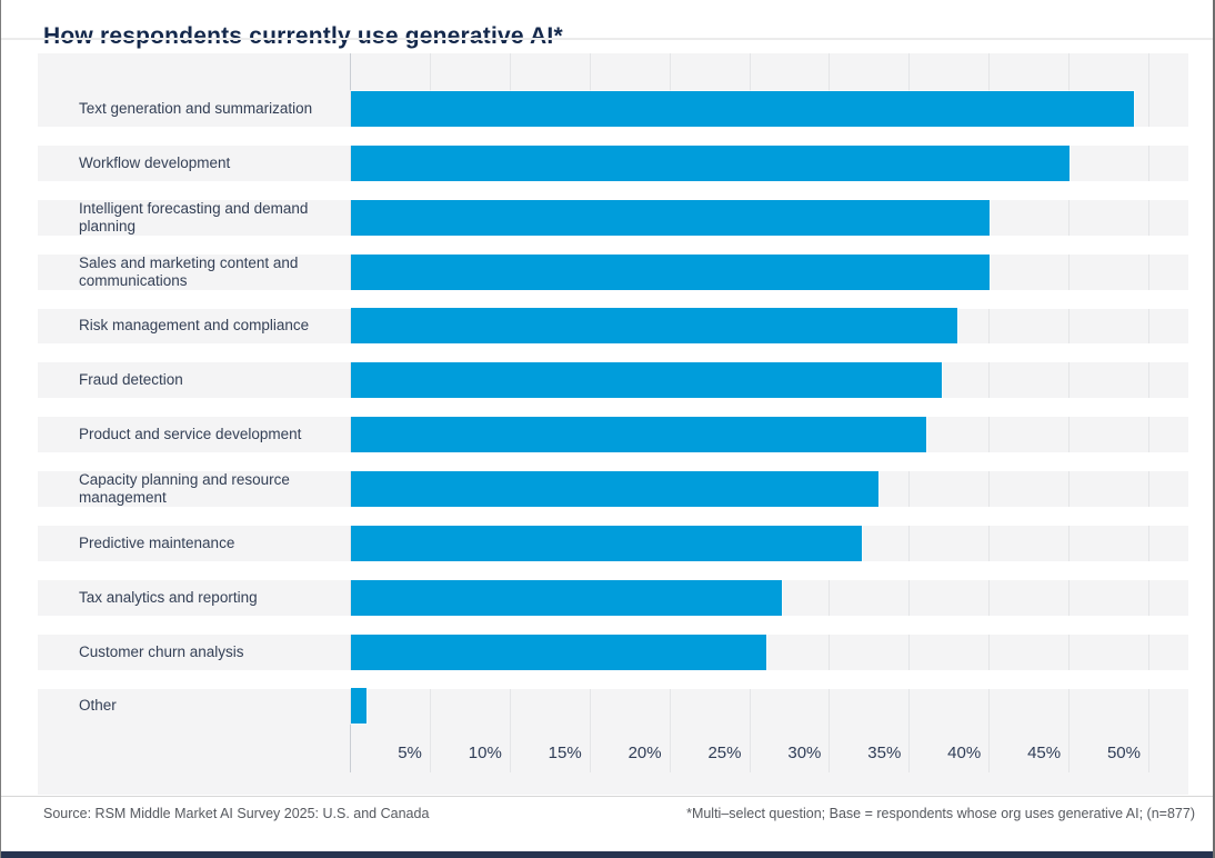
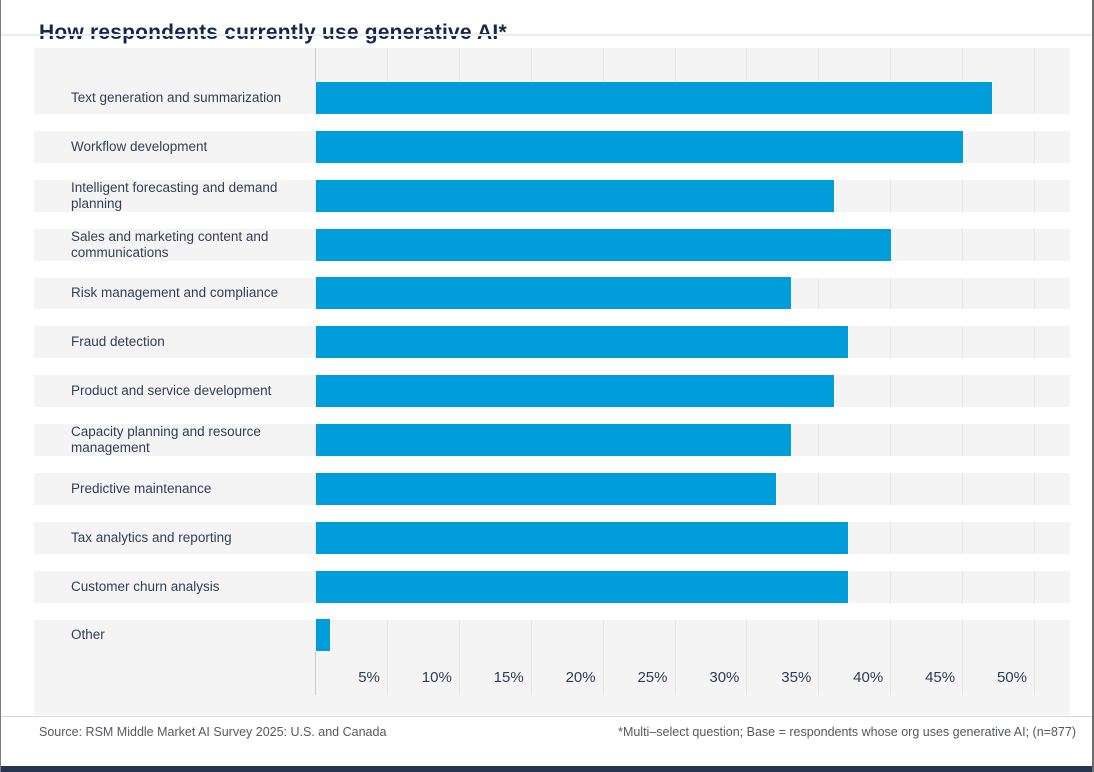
Text generation and summarization: 49% -> 47%
Intelligent forecasting and demand planning: 40% -> 36%
Risk management and compliance: 38% -> 33%
Tax analytics and reporting: 27% -> 37%
Customer churn analysis: 26% -> 37%
